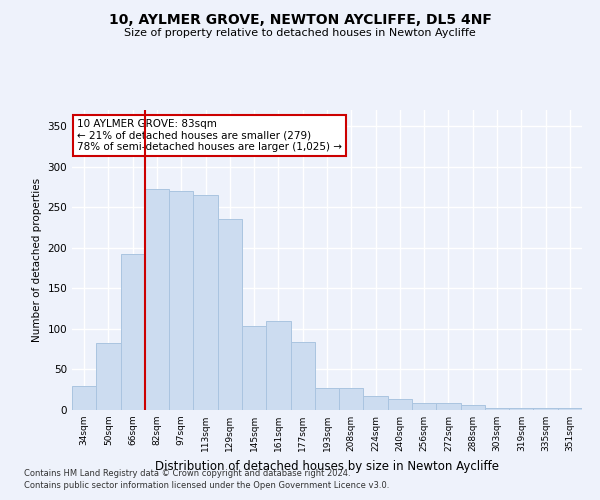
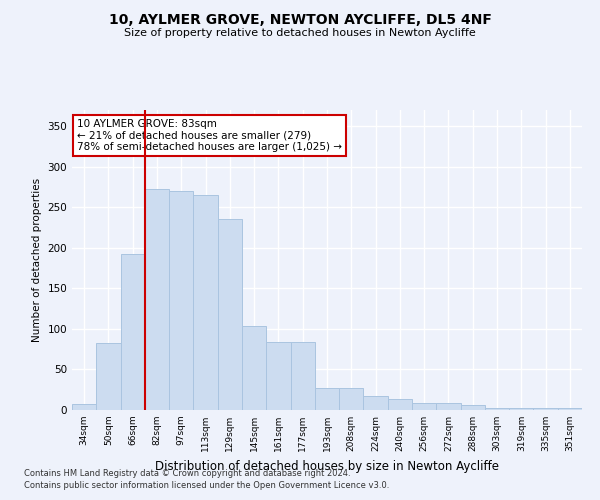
34sqm: 30 -> 7
161sqm: 110 -> 84
